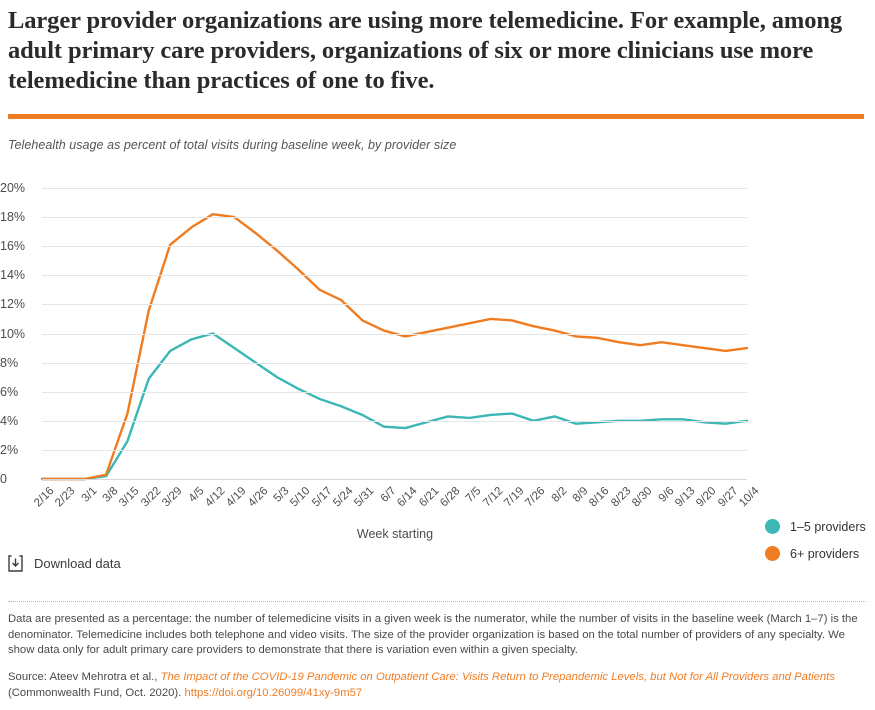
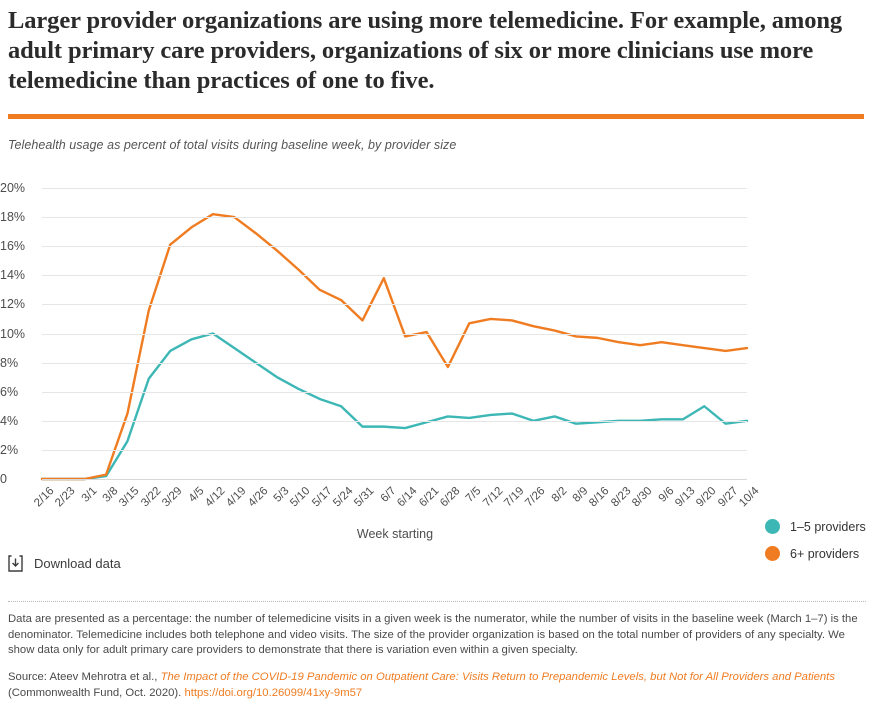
1–5 providers/5/31: 4.4% -> 3.6%
6+ providers/6/7: 10.2% -> 13.8%
6+ providers/6/28: 10.4% -> 7.7%
1–5 providers/9/20: 3.9% -> 5.0%
